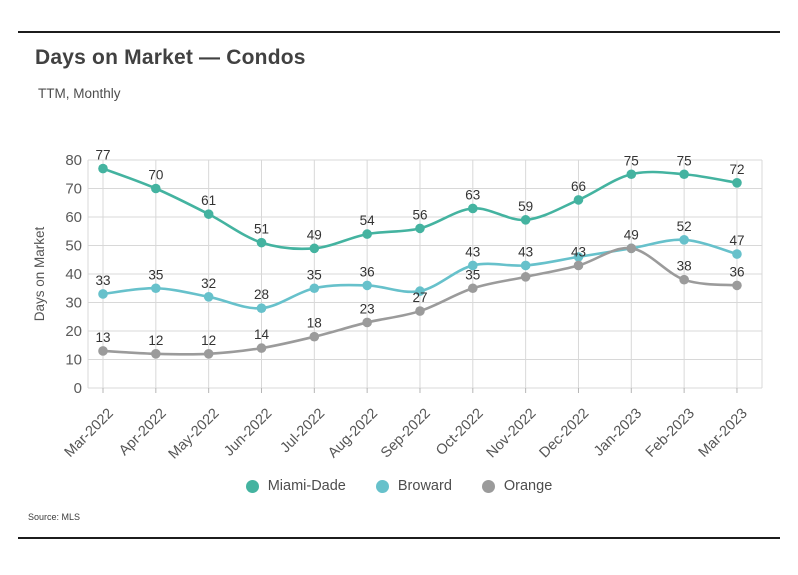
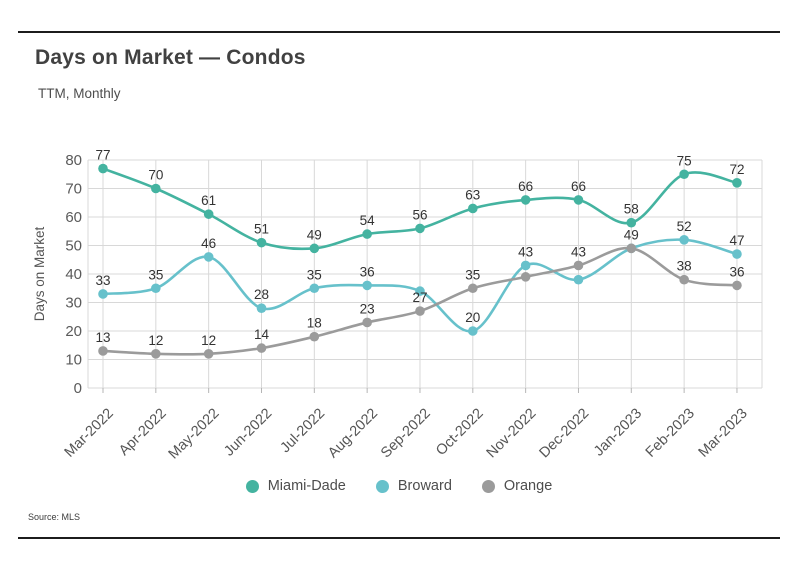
Broward/May-2022: 32 -> 46
Broward/Oct-2022: 43 -> 20
Miami-Dade/Nov-2022: 59 -> 66
Broward/Dec-2022: 46 -> 38
Miami-Dade/Jan-2023: 75 -> 58
